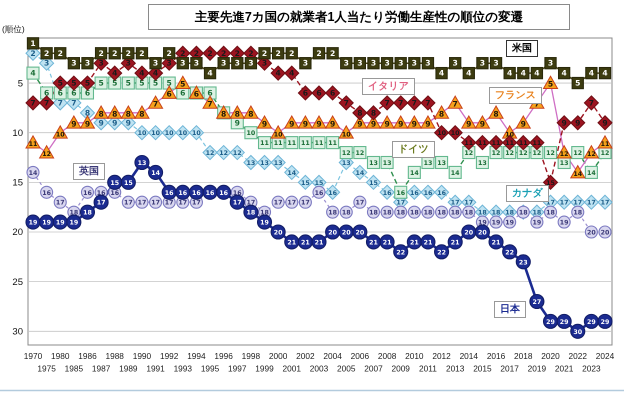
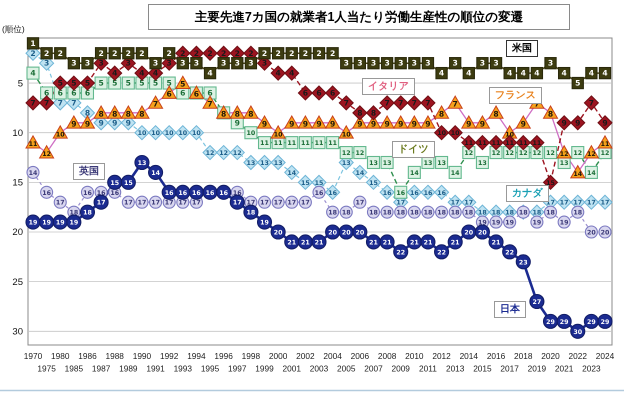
英国/1999: 18 -> 17
米国/2002: 3 -> 2
フランス/2020: 5 -> 8
